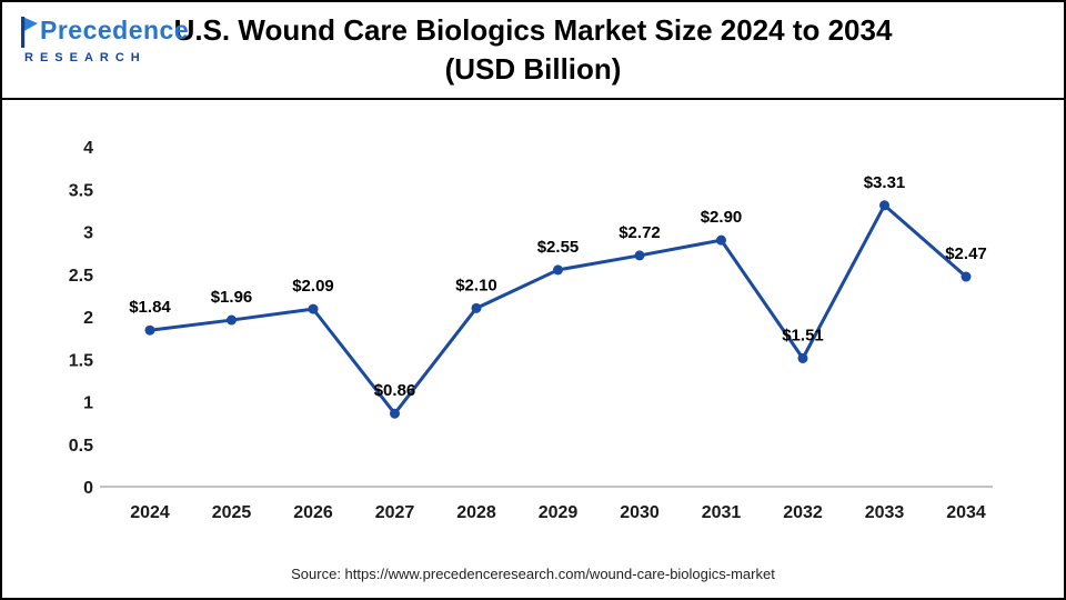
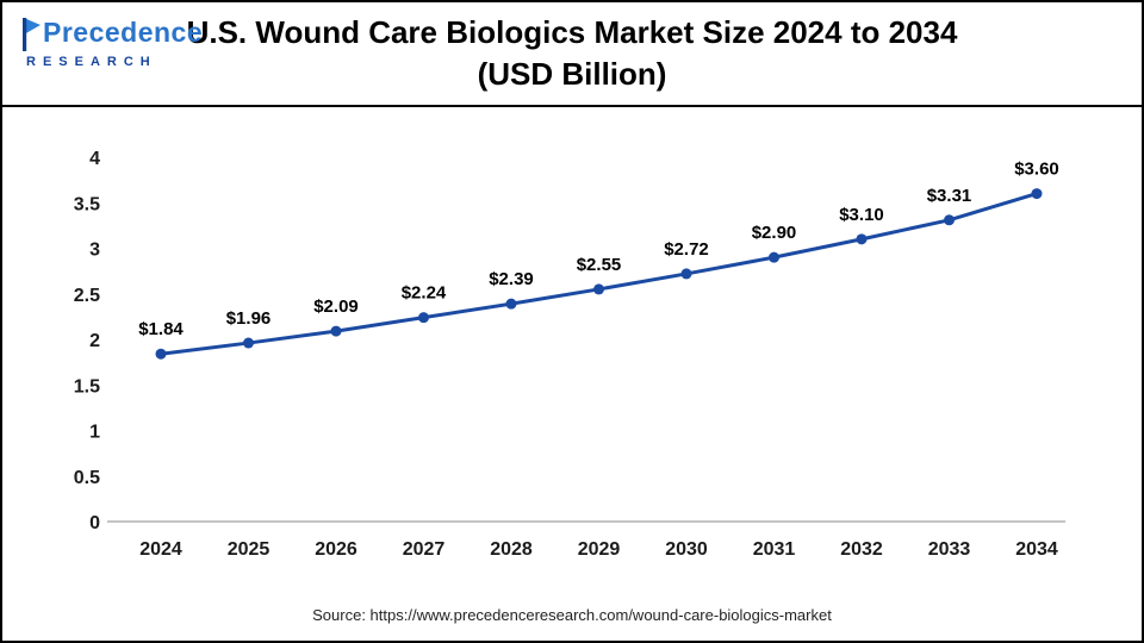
2027: $0.86 -> $2.24
2028: $2.10 -> $2.39
2032: $1.51 -> $3.10
2034: $2.47 -> $3.60
